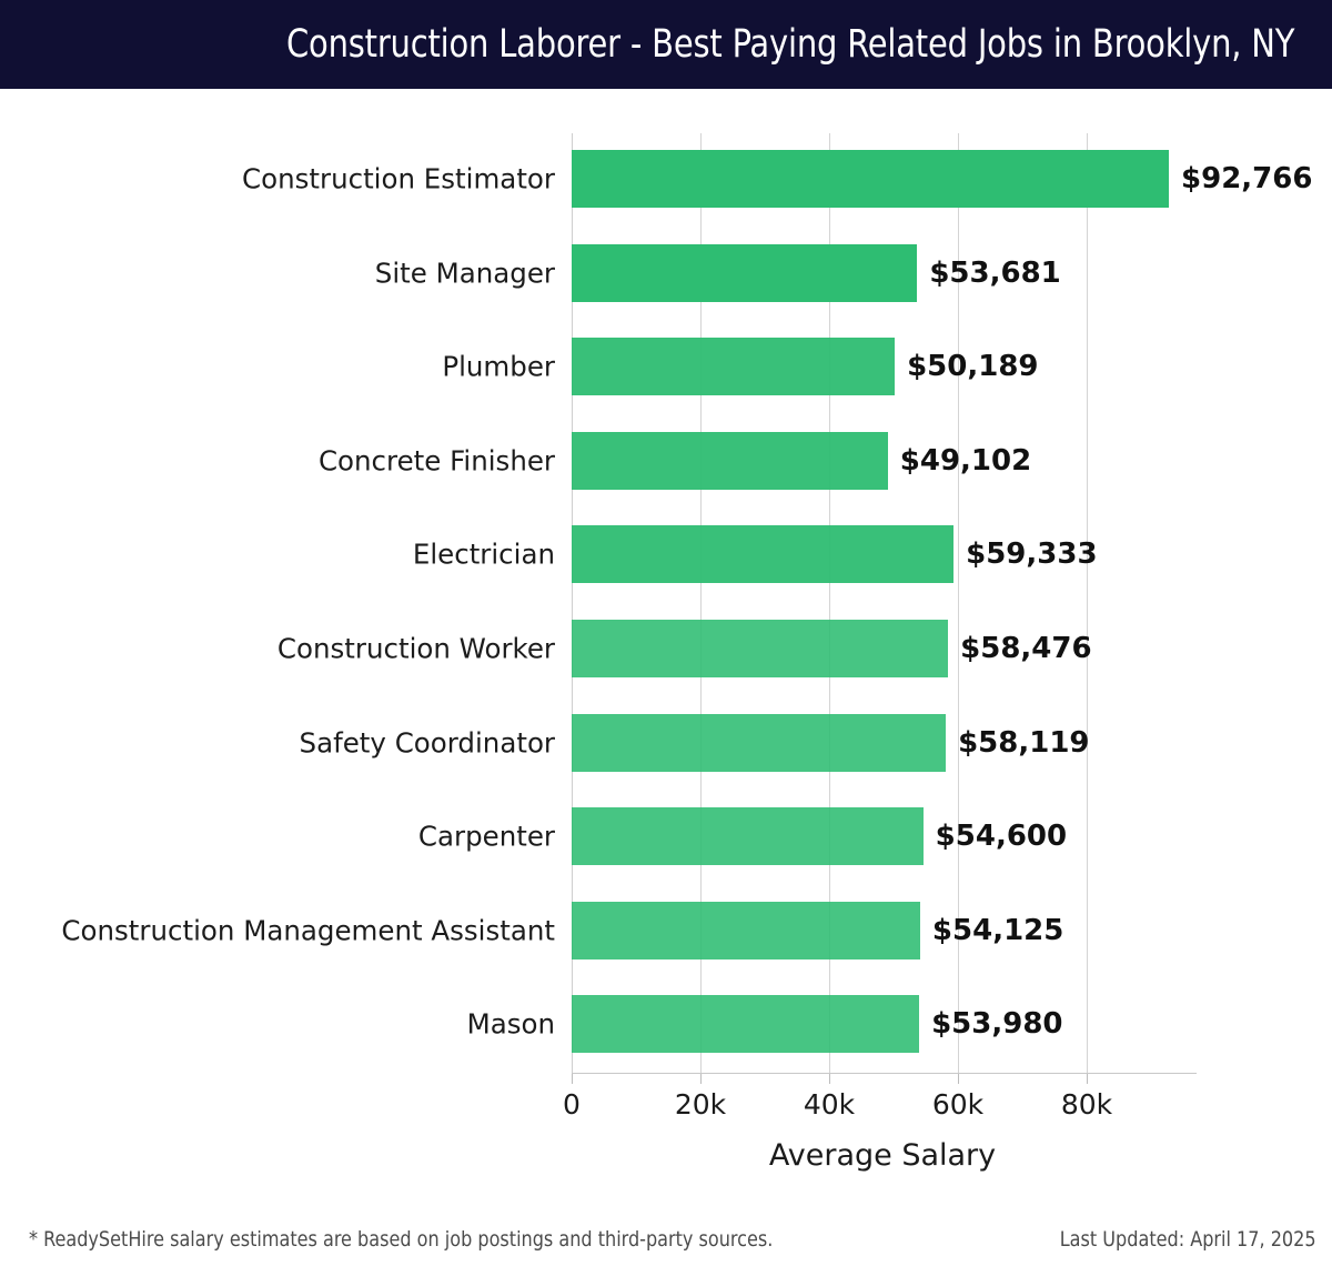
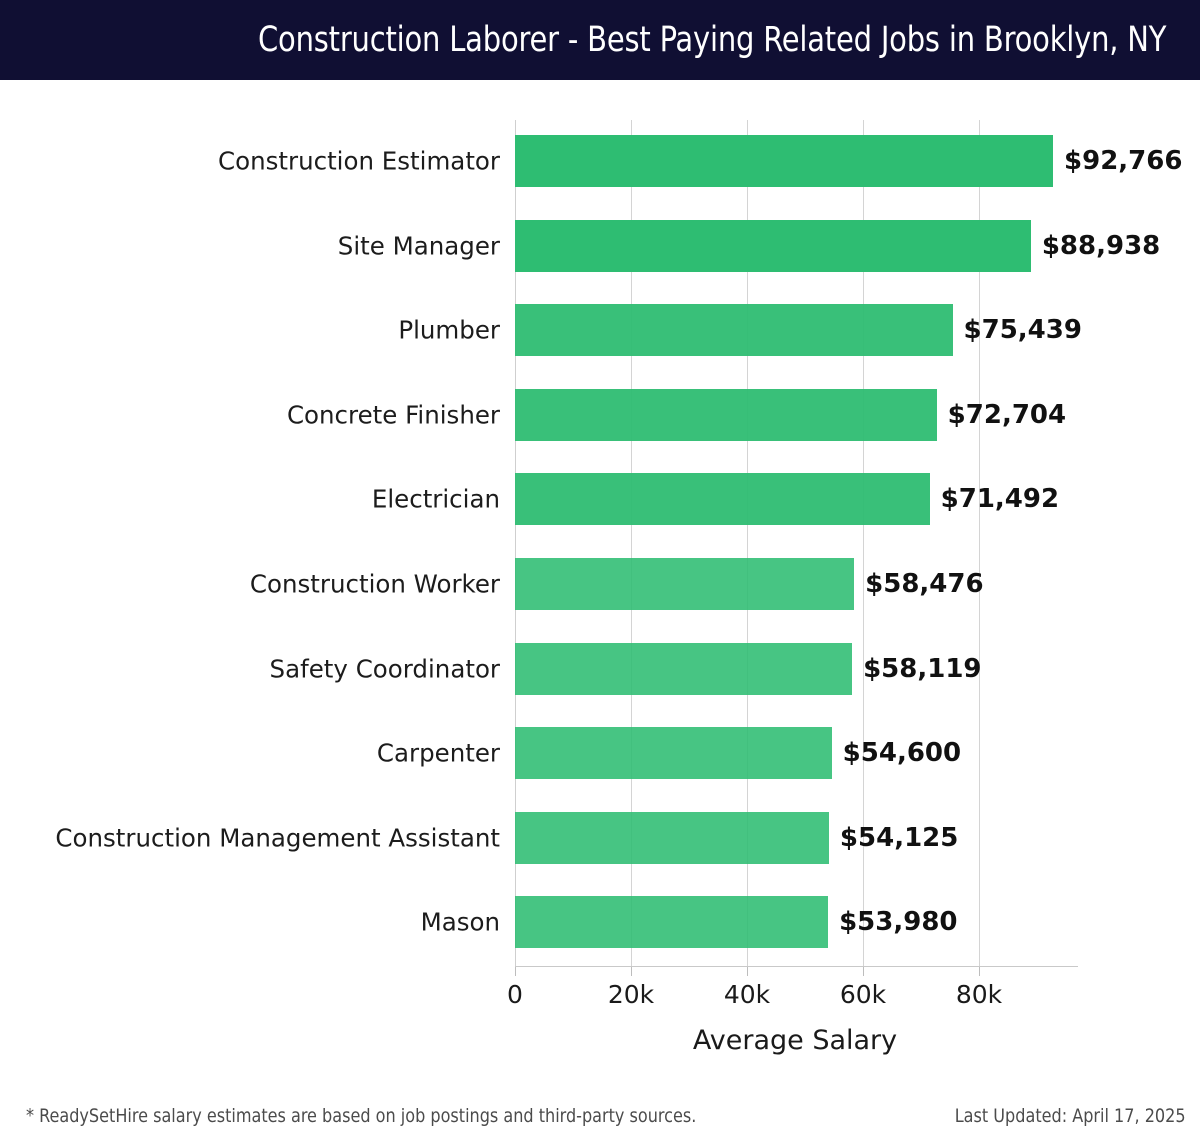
Site Manager: $53,681 -> $88,938
Plumber: $50,189 -> $75,439
Concrete Finisher: $49,102 -> $72,704
Electrician: $59,333 -> $71,492
